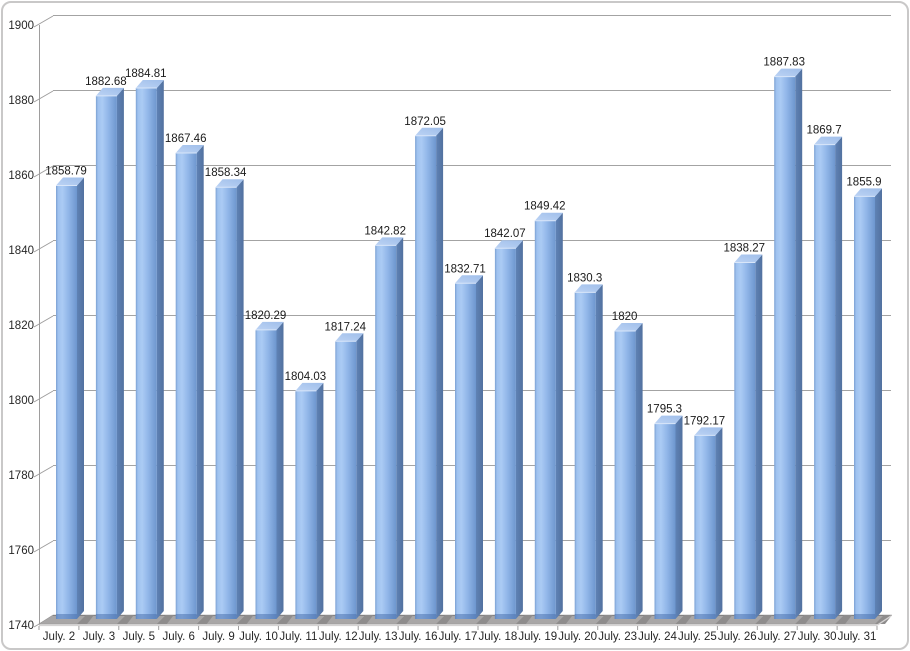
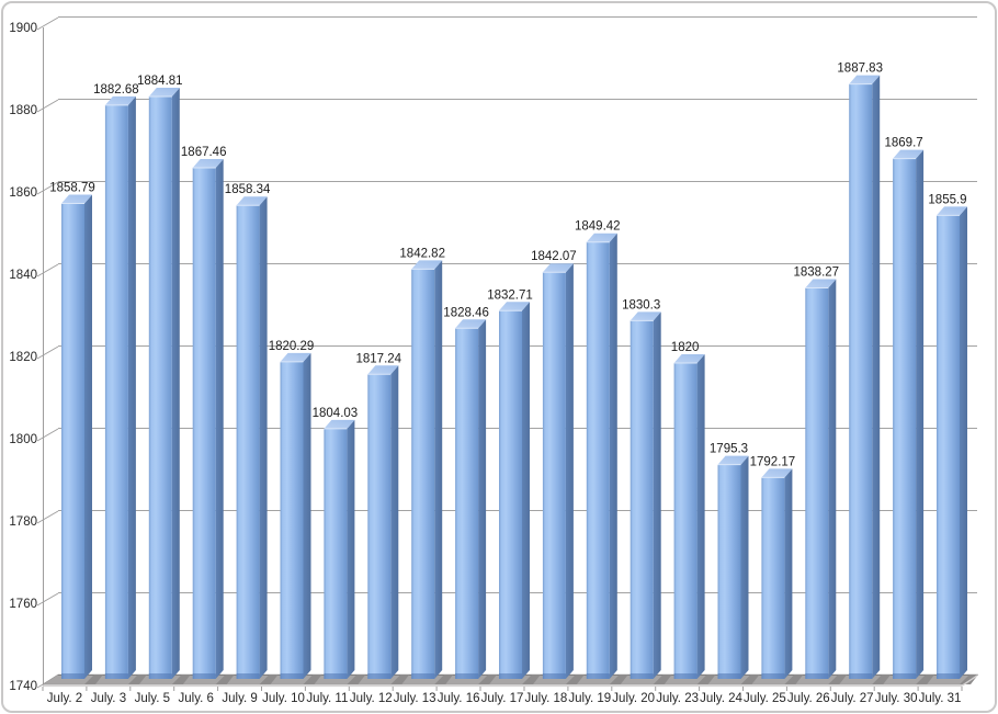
July. 16: 1872.05 -> 1828.46
